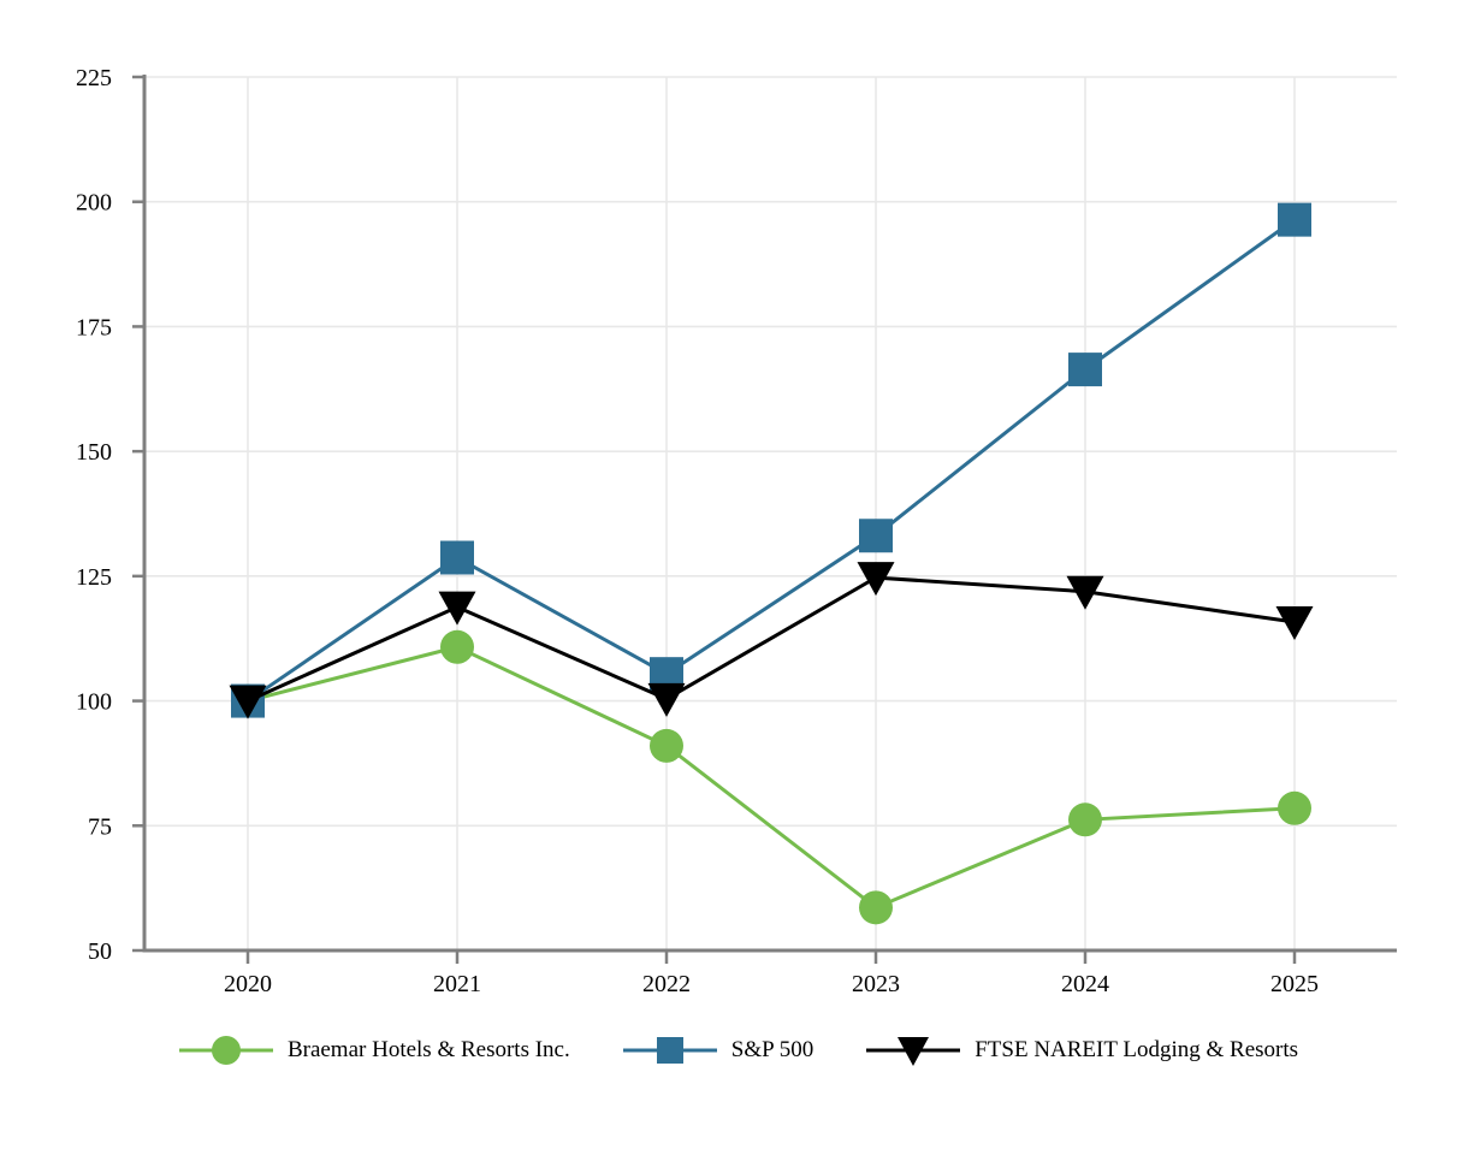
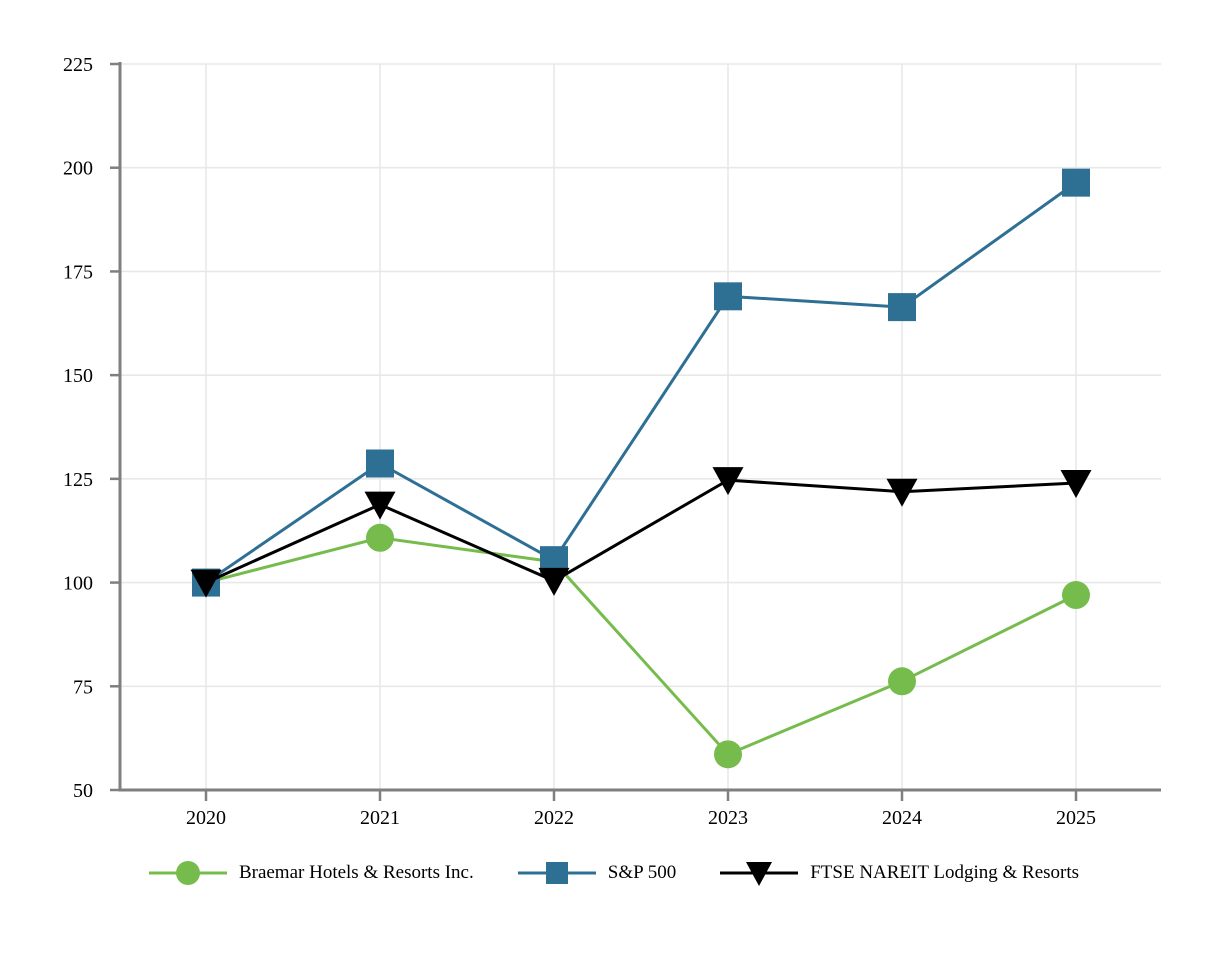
Braemar Hotels & Resorts Inc./2022: 91 -> 105
S&P 500/2023: 133 -> 169
Braemar Hotels & Resorts Inc./2025: 78 -> 97
FTSE NAREIT Lodging & Resorts/2025: 116 -> 124
